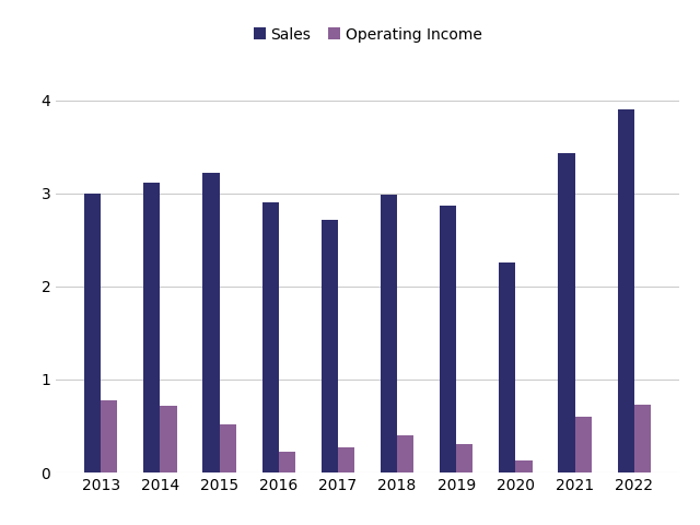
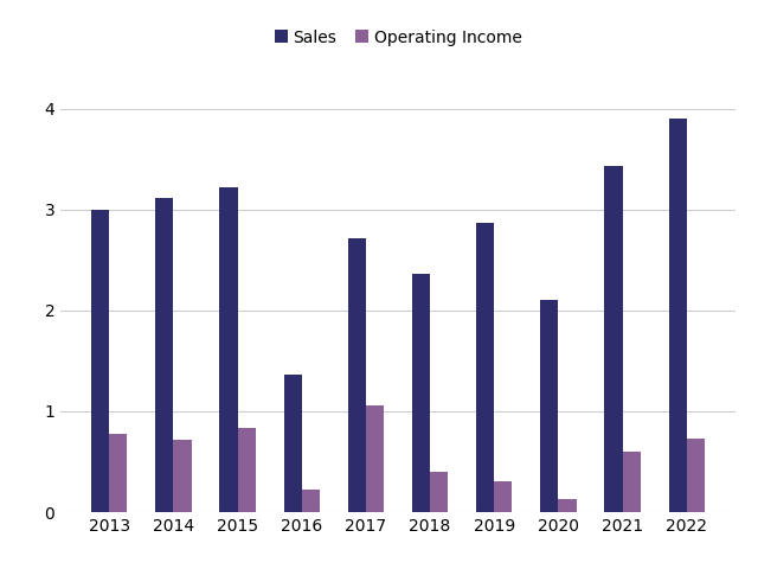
Operating Income/2015: 0.52 -> 0.84
Sales/2016: 2.90 -> 1.36
Operating Income/2017: 0.27 -> 1.06
Sales/2018: 2.98 -> 2.36
Sales/2020: 2.26 -> 2.10
